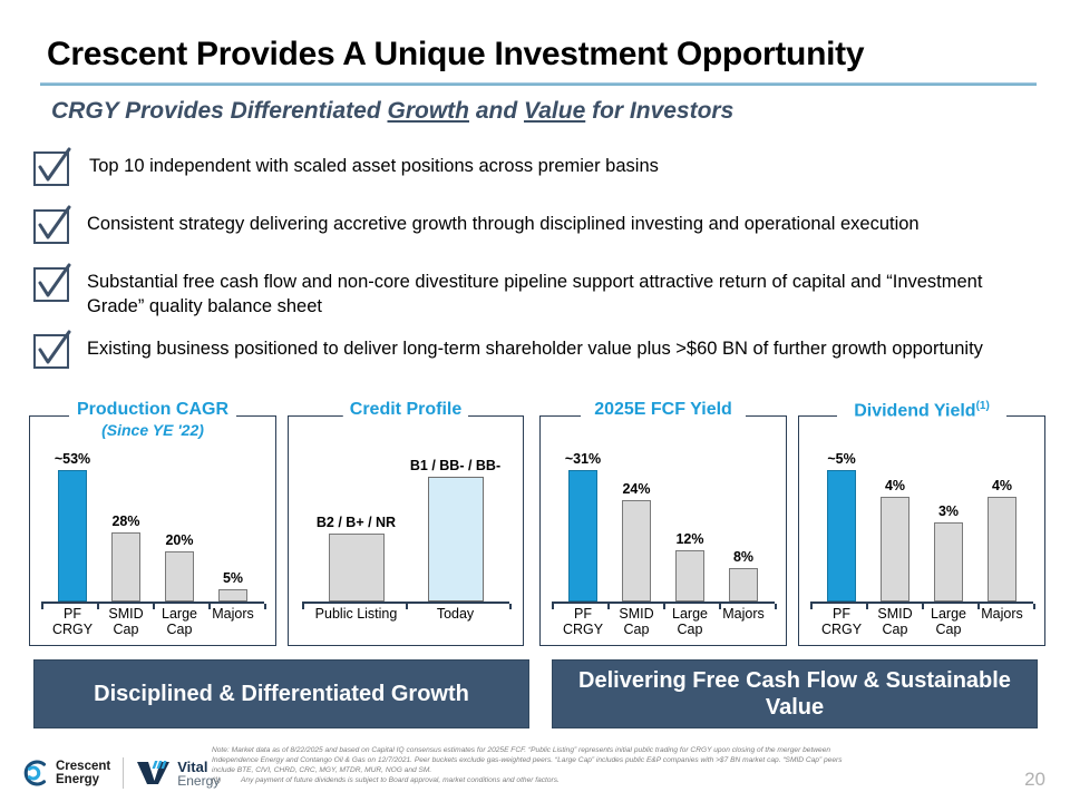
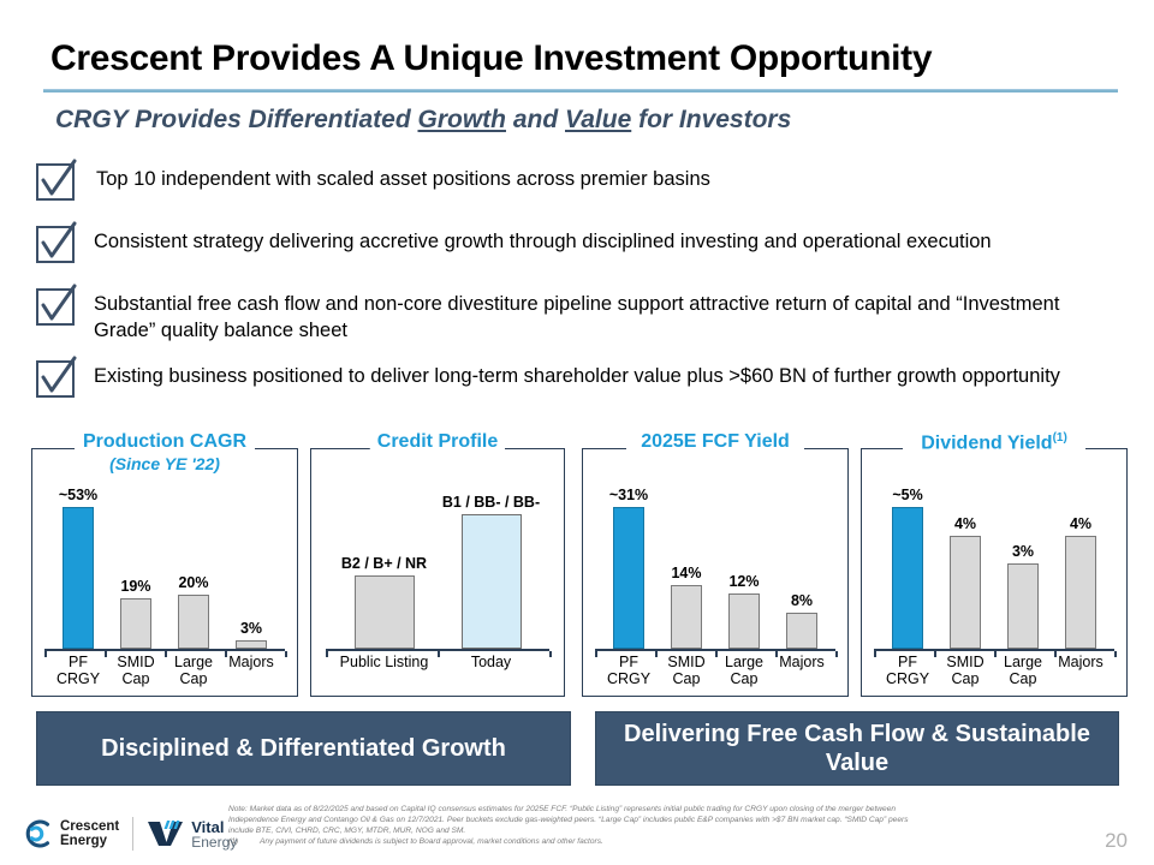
Production CAGR/SMID Cap: 28% -> 19%
Production CAGR/Majors: 5% -> 3%
2025E FCF Yield/SMID Cap: 24% -> 14%
